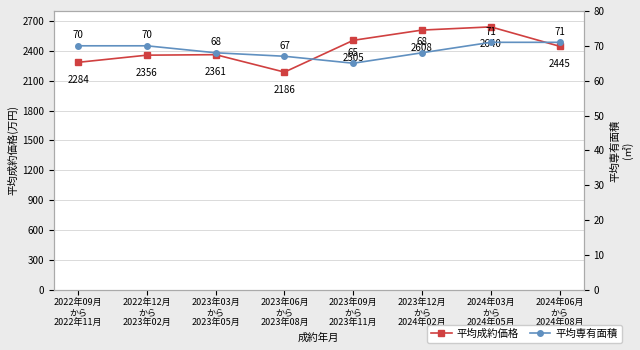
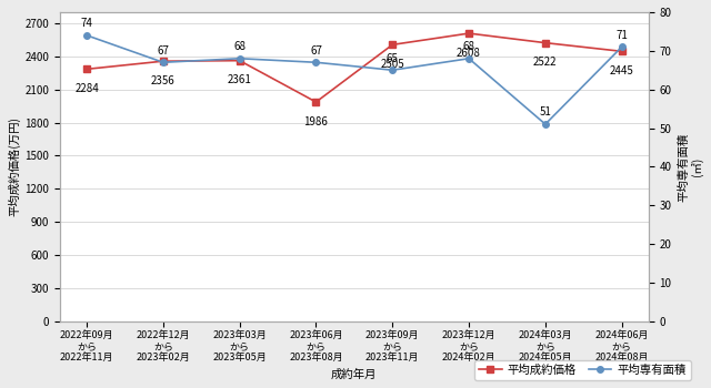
平均専有面積/2022年09月 から 2022年11月: 70 -> 74
平均専有面積/2022年12月 から 2023年02月: 70 -> 67
平均成約価格/2023年06月 から 2023年08月: 2186 -> 1986
平均成約価格/2024年03月 から 2024年05月: 2640 -> 2522
平均専有面積/2024年03月 から 2024年05月: 71 -> 51
